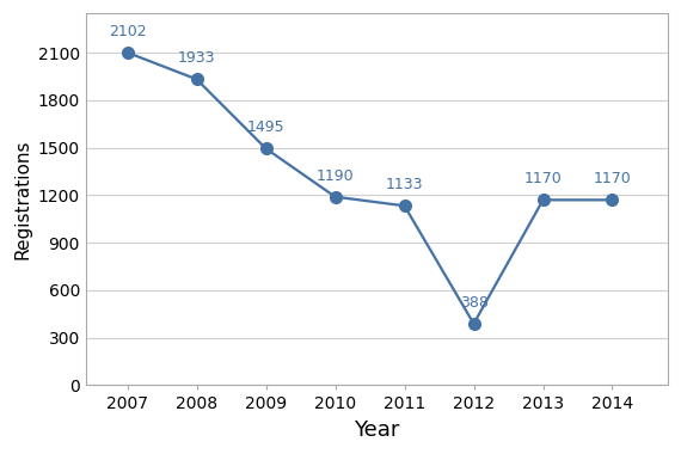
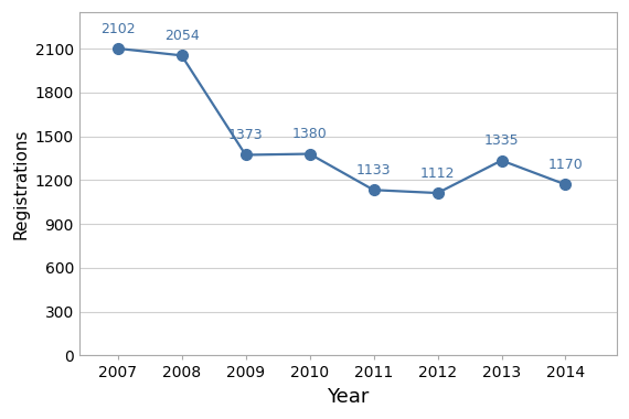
2008: 1933 -> 2054
2009: 1495 -> 1373
2010: 1190 -> 1380
2012: 388 -> 1112
2013: 1170 -> 1335
